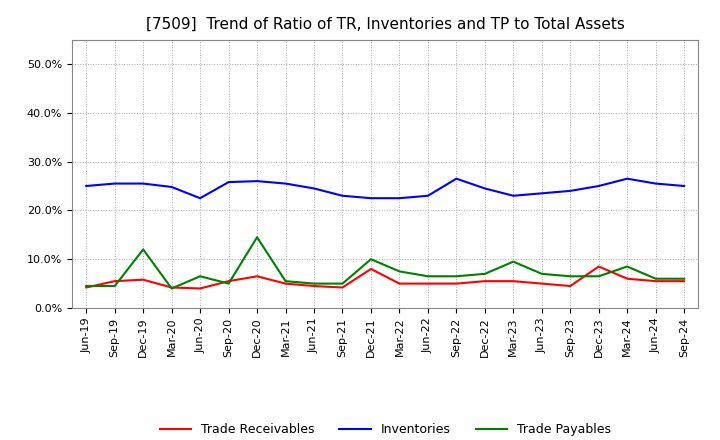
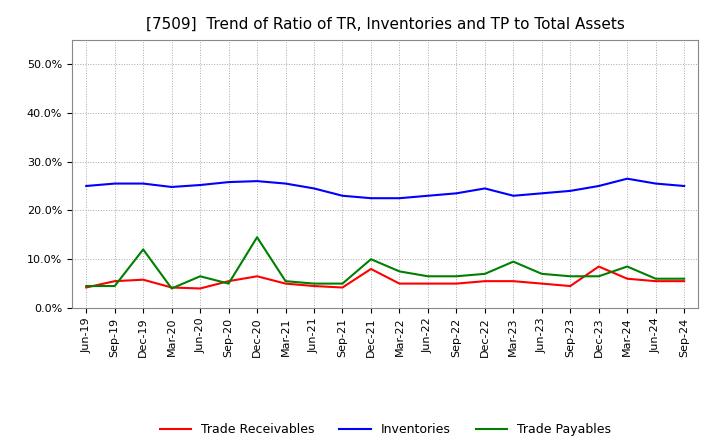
Inventories/Jun-20: 22.5% -> 25.2%
Inventories/Sep-22: 26.5% -> 23.5%
